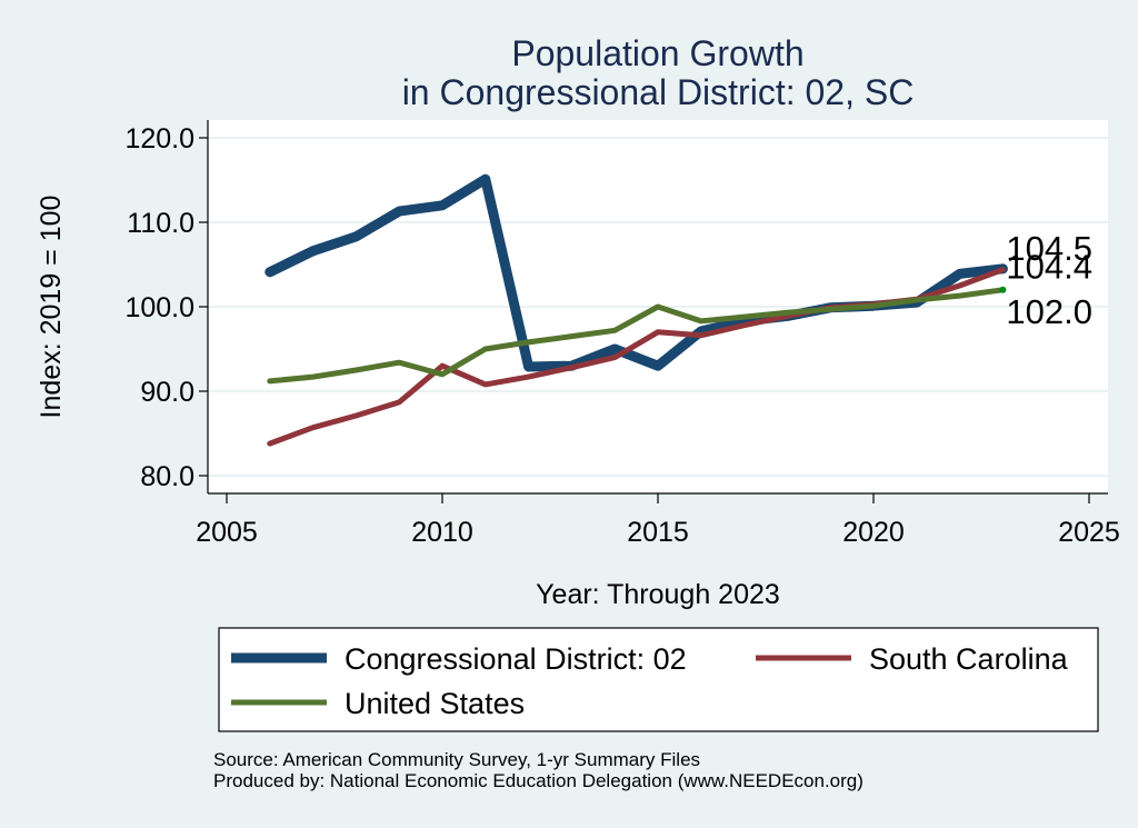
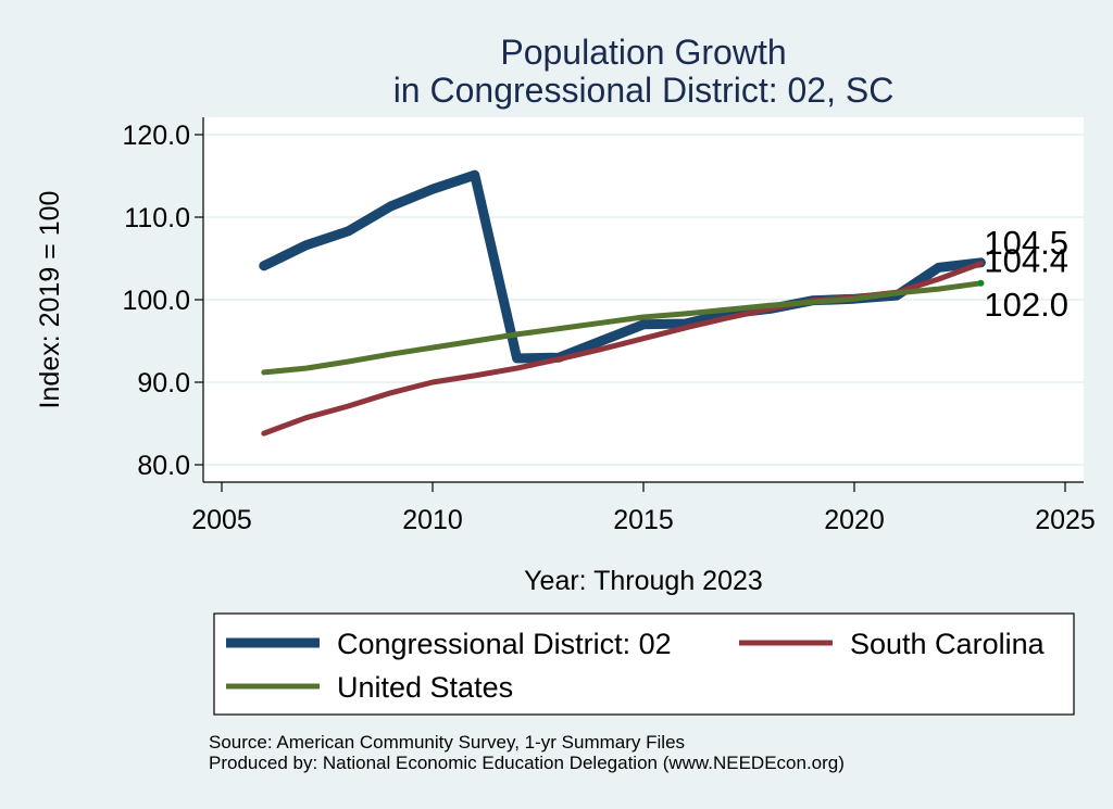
Congressional District: 02/2010: 112 -> 113
South Carolina/2010: 93 -> 90
United States/2010: 92 -> 94
Congressional District: 02/2015: 93 -> 97
South Carolina/2015: 97 -> 95
United States/2015: 100 -> 98
